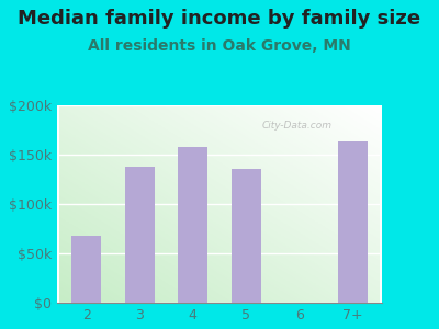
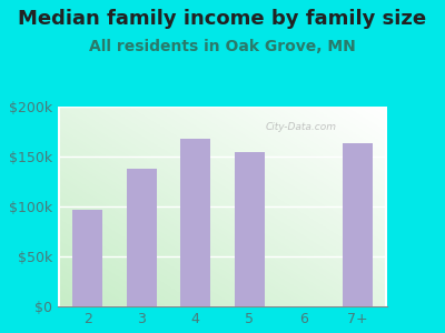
2: $68k -> $97k
4: $158k -> $168k
5: $136k -> $155k
